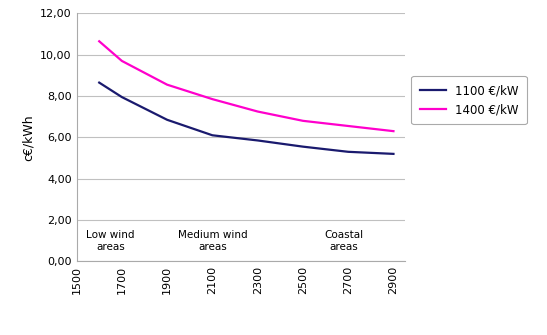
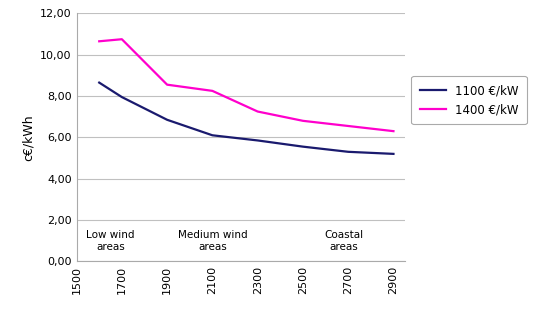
1400 €/kW/1700: 9,70 -> 10,75
1400 €/kW/2100: 7,85 -> 8,25
